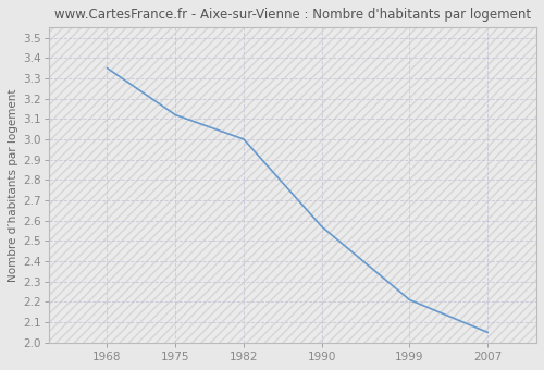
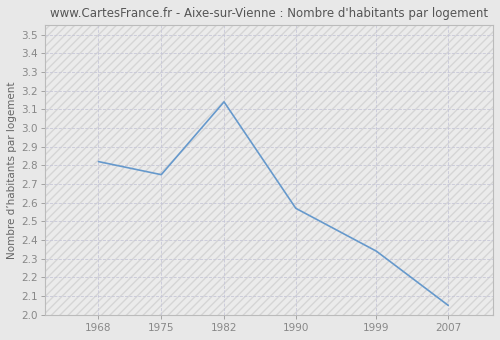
1968: 3.35 -> 2.82
1975: 3.12 -> 2.75
1982: 3.00 -> 3.14
1999: 2.21 -> 2.34
